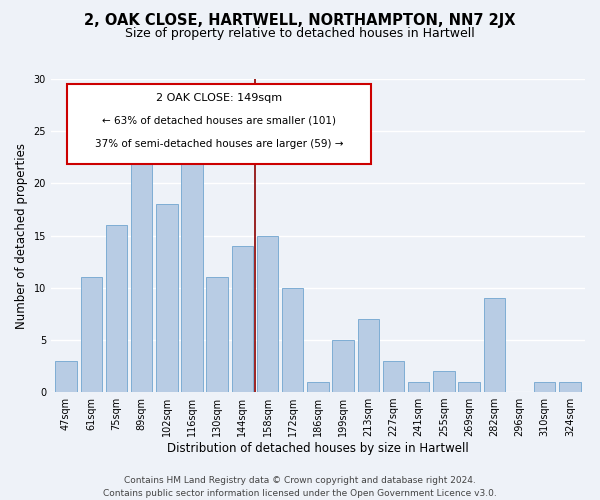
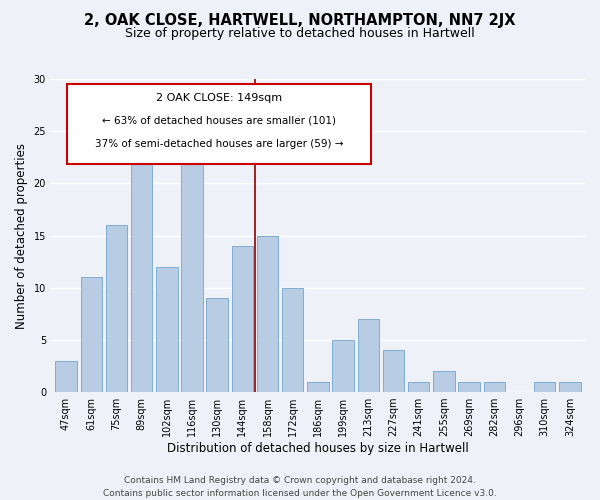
102sqm: 18 -> 12
130sqm: 11 -> 9
227sqm: 3 -> 4
282sqm: 9 -> 1
